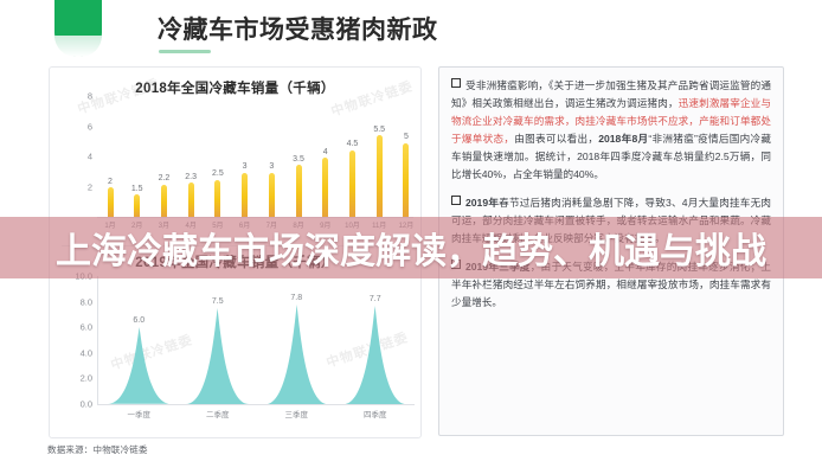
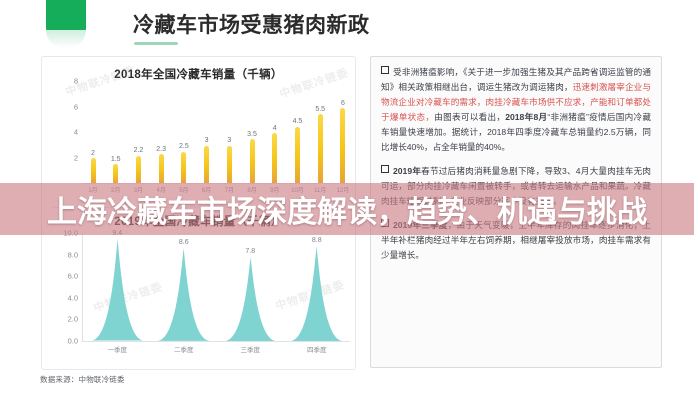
2018年全国冷藏车销量（千辆）/12月: 5 -> 6
2019年全国冷藏车销量（千辆）/一季度: 6.0 -> 9.4
2019年全国冷藏车销量（千辆）/二季度: 7.5 -> 8.6
2019年全国冷藏车销量（千辆）/四季度: 7.7 -> 8.8
